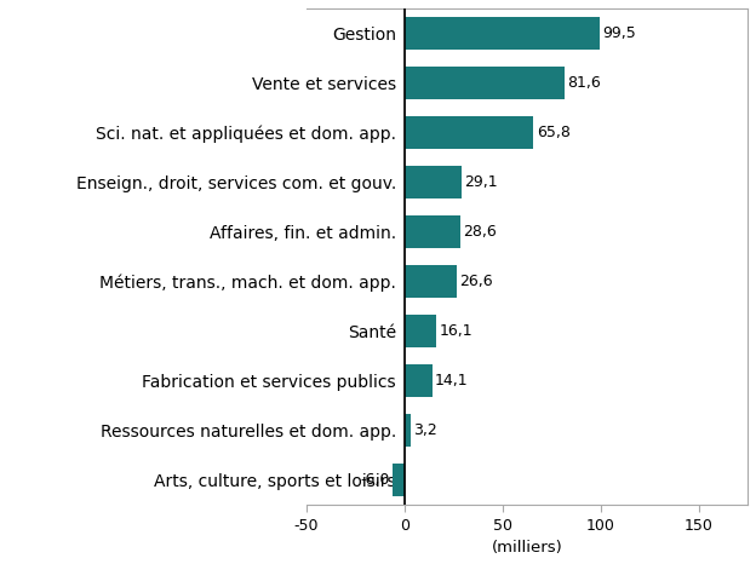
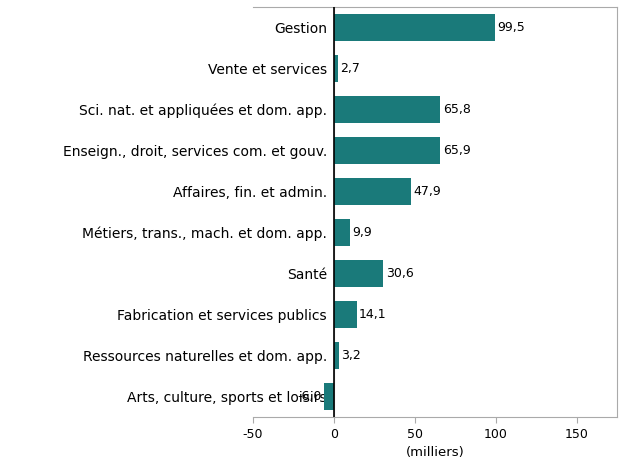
Vente et services: 81,6 -> 2,7
Enseign., droit, services com. et gouv.: 29,1 -> 65,9
Affaires, fin. et admin.: 28,6 -> 47,9
Métiers, trans., mach. et dom. app.: 26,6 -> 9,9
Santé: 16,1 -> 30,6
